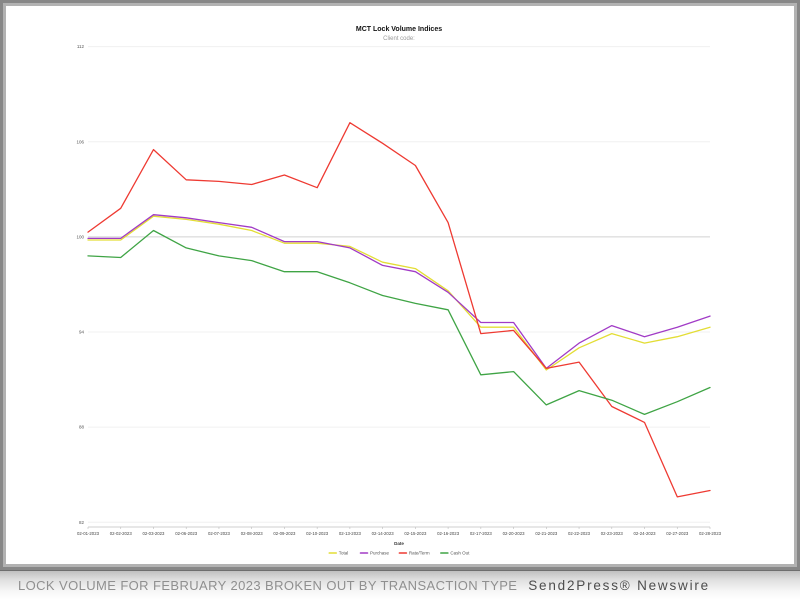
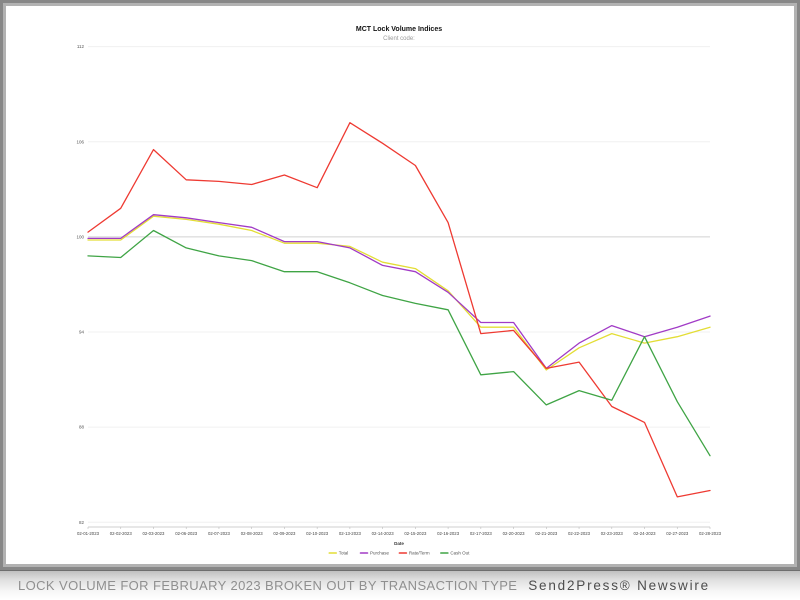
Cash Out/02-24-2023: 88.8 -> 93.7
Cash Out/02-28-2023: 90.5 -> 86.2
